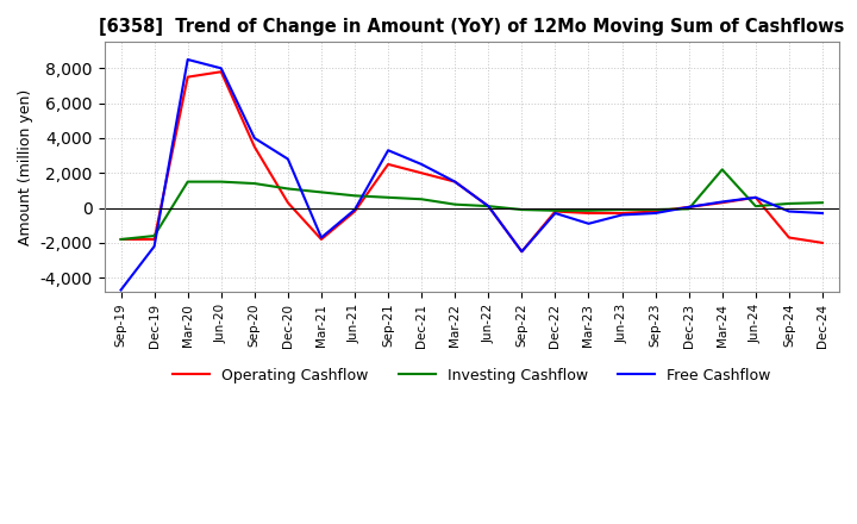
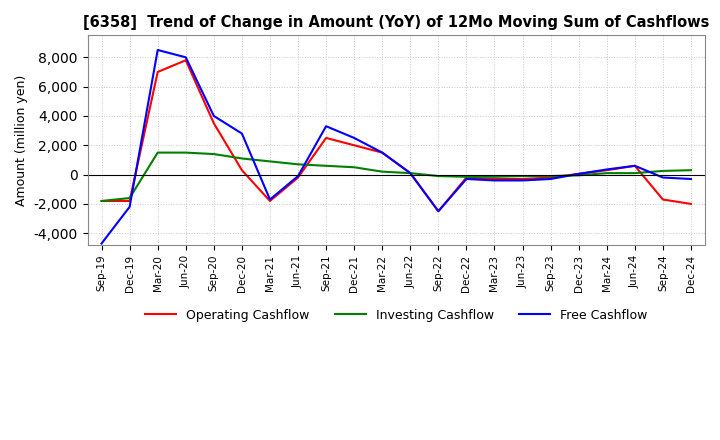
Operating Cashflow/Mar-20: 7,500 -> 7,000
Free Cashflow/Mar-23: -900 -> -400
Investing Cashflow/Mar-24: 2,200 -> 100
